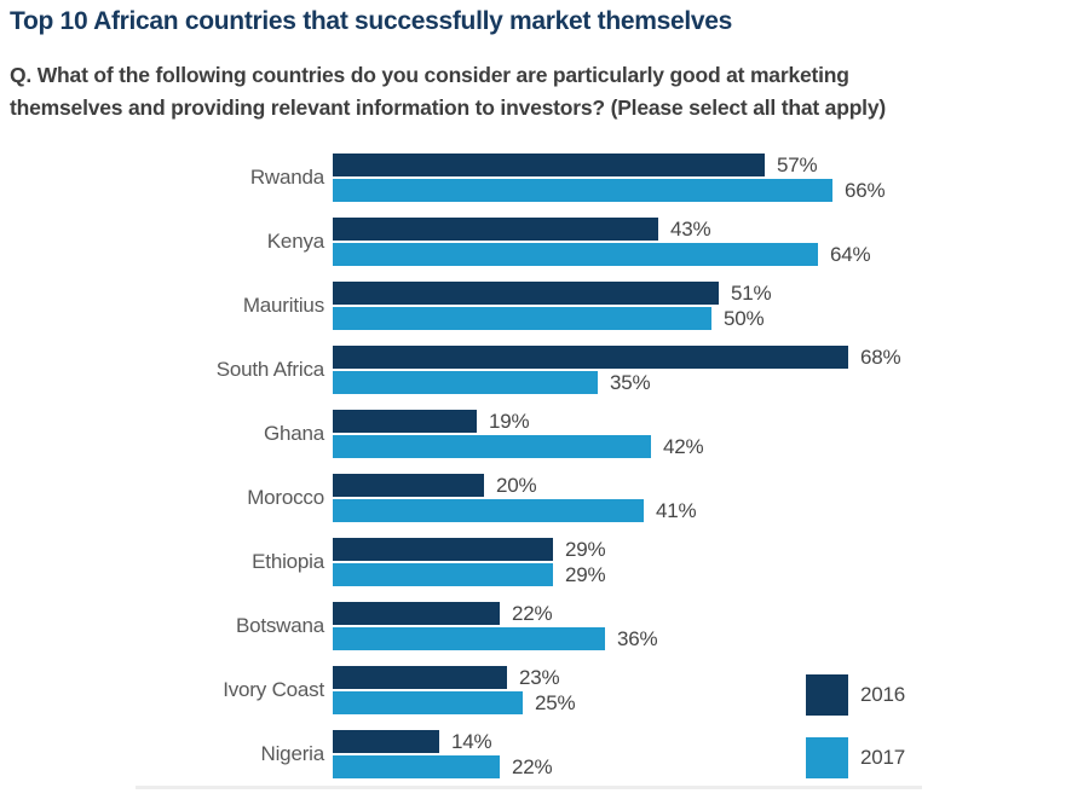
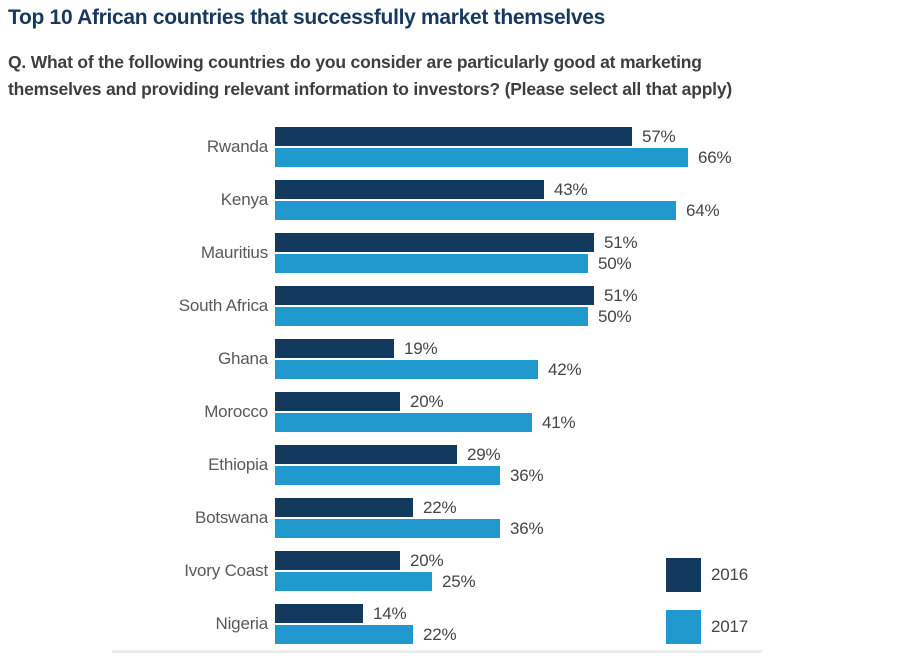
2016/South Africa: 68% -> 51%
2017/South Africa: 35% -> 50%
2017/Ethiopia: 29% -> 36%
2016/Ivory Coast: 23% -> 20%
